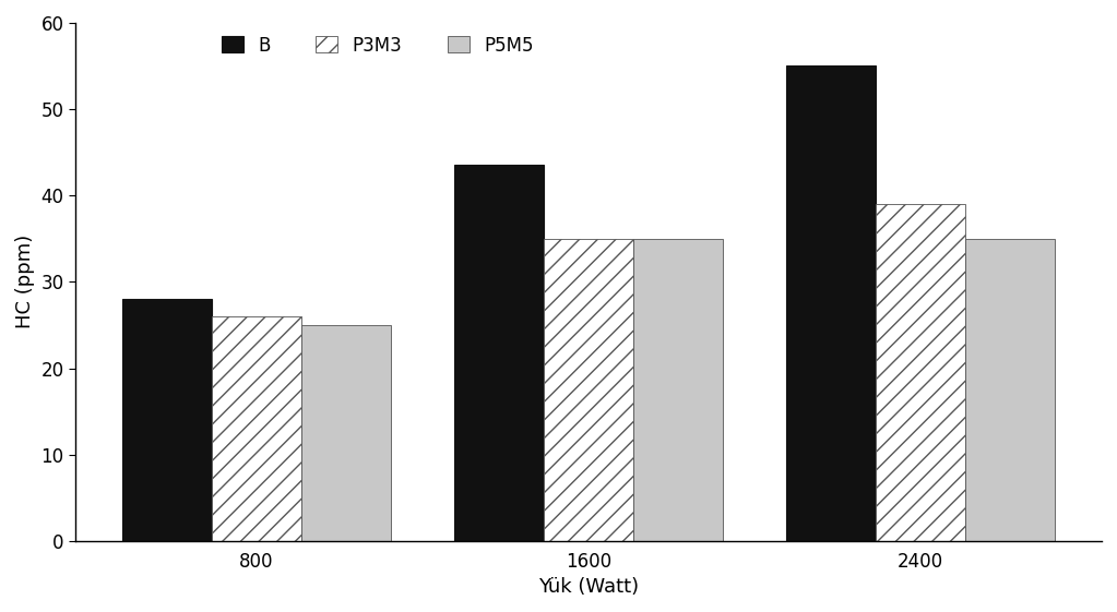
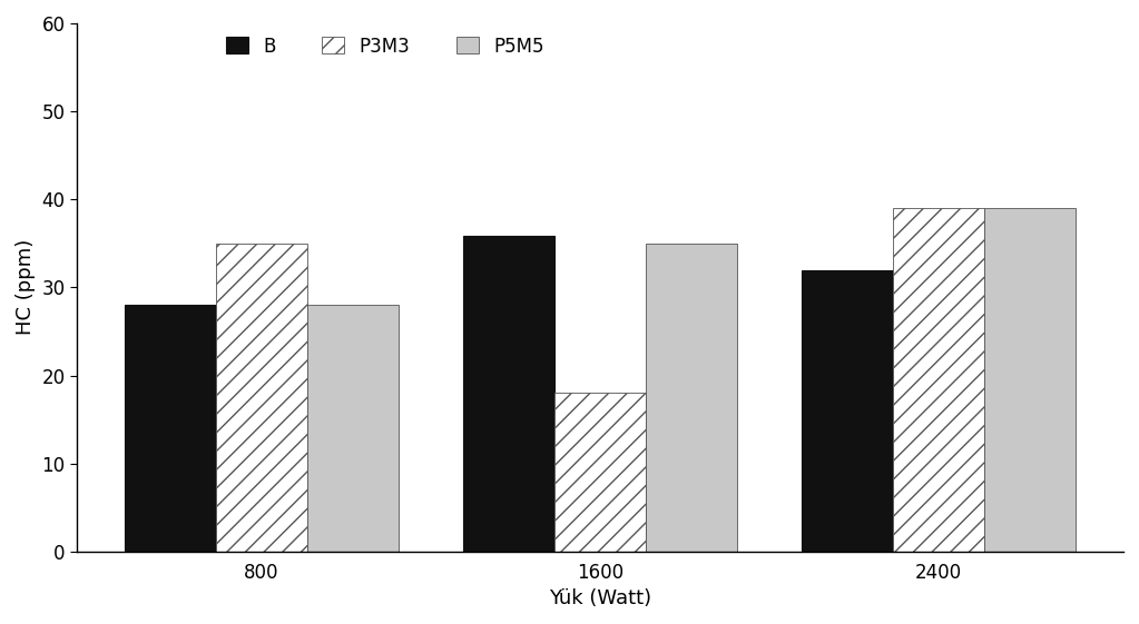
P3M3/800: 26 -> 35
P5M5/800: 25 -> 28
B/1600: 43.5 -> 35.8
P3M3/1600: 35 -> 18
B/2400: 55.0 -> 32.0
P5M5/2400: 35 -> 39
